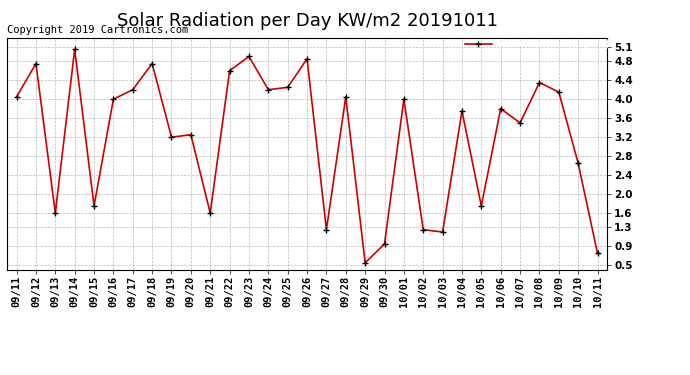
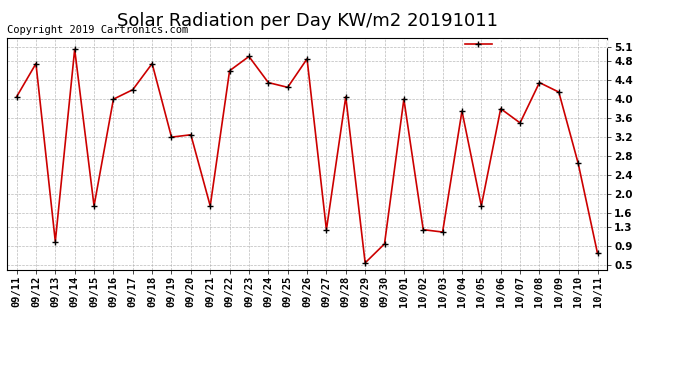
09/13: 1.60 -> 1.00
09/21: 1.60 -> 1.75
09/24: 4.20 -> 4.35
